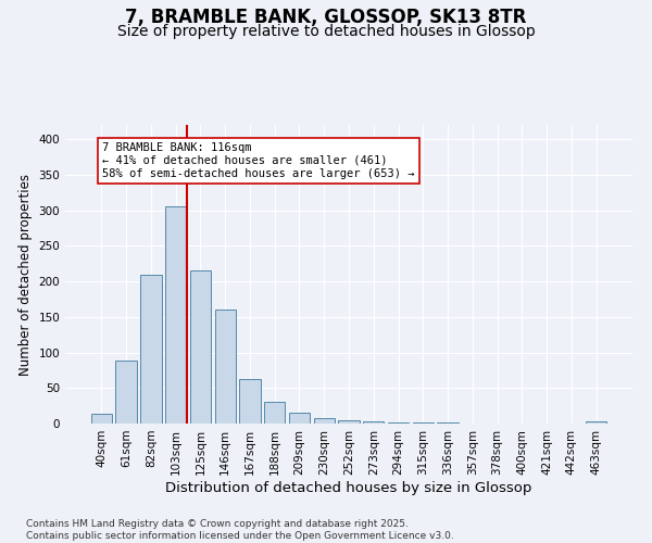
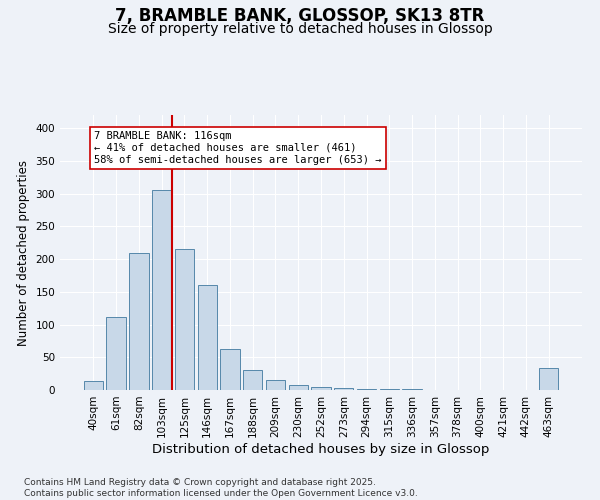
61sqm: 88 -> 112
463sqm: 3 -> 34
